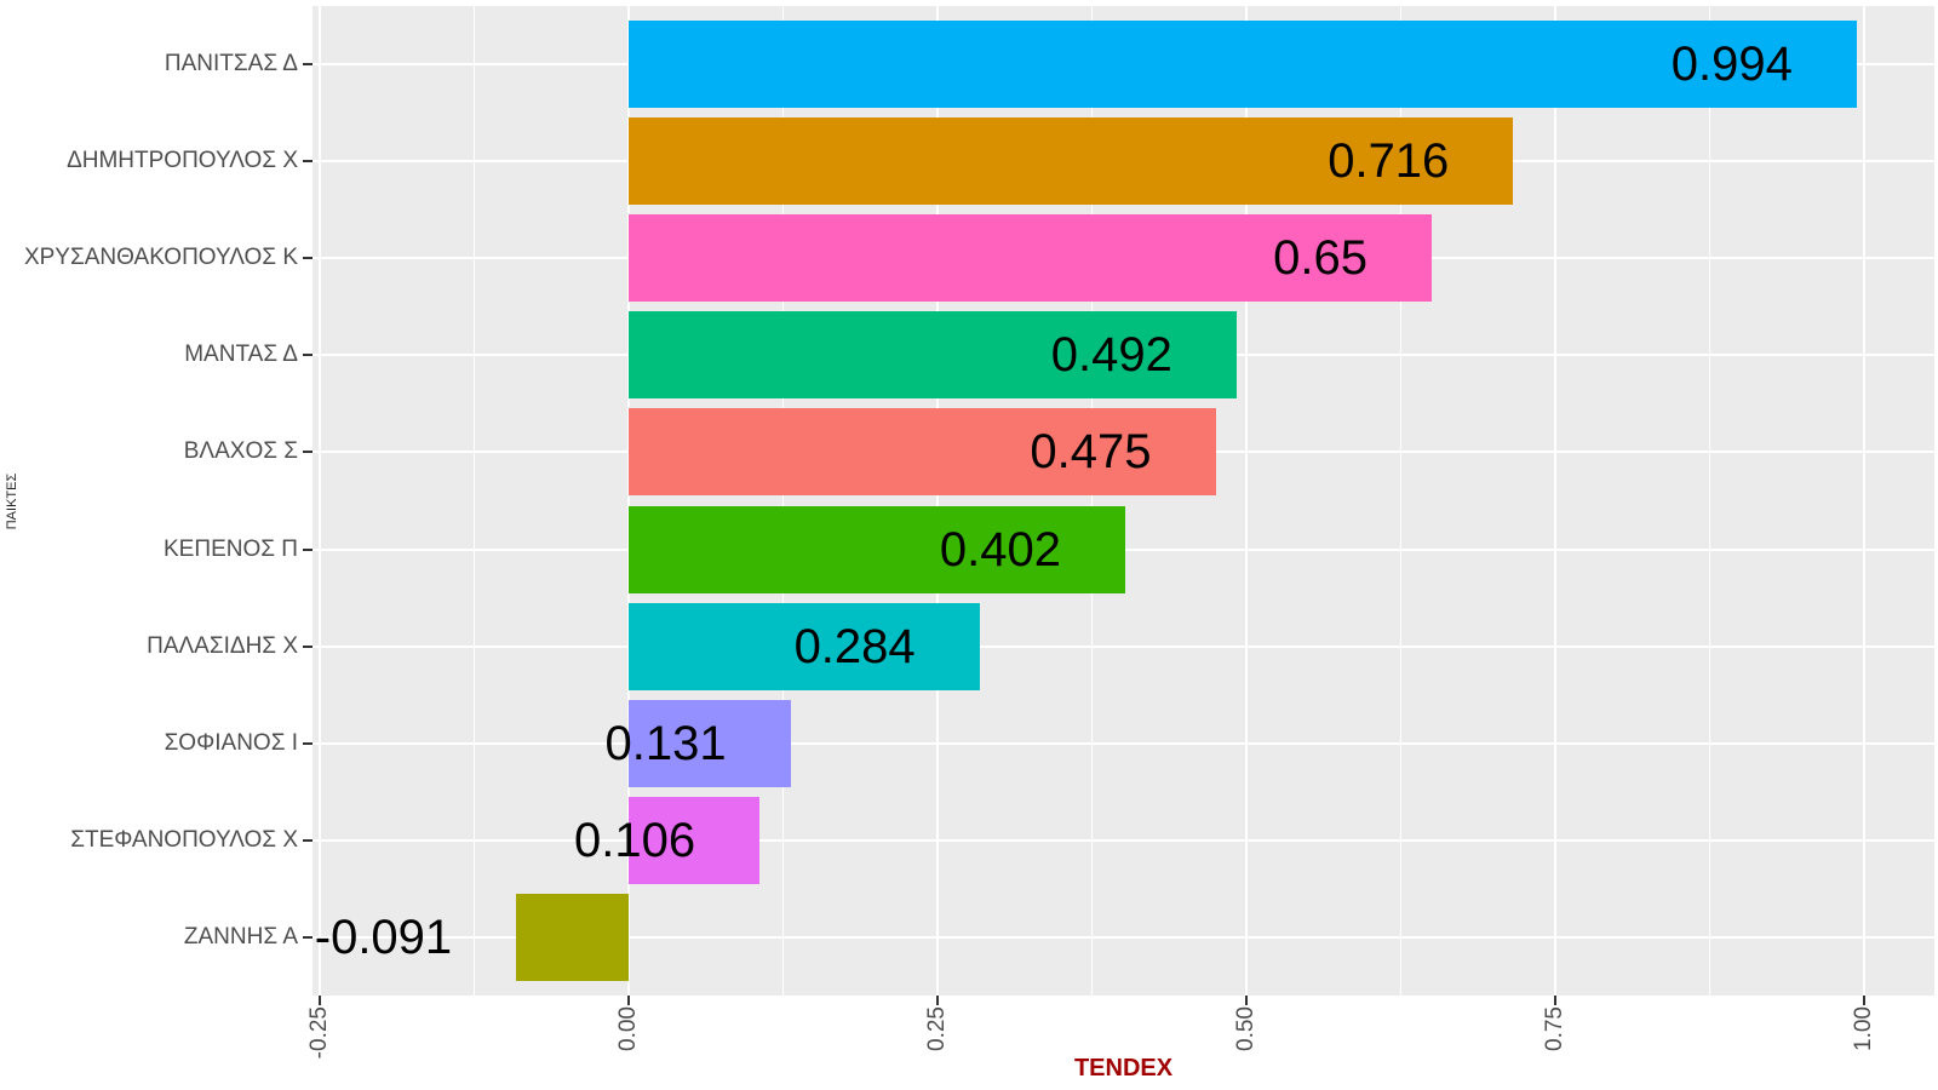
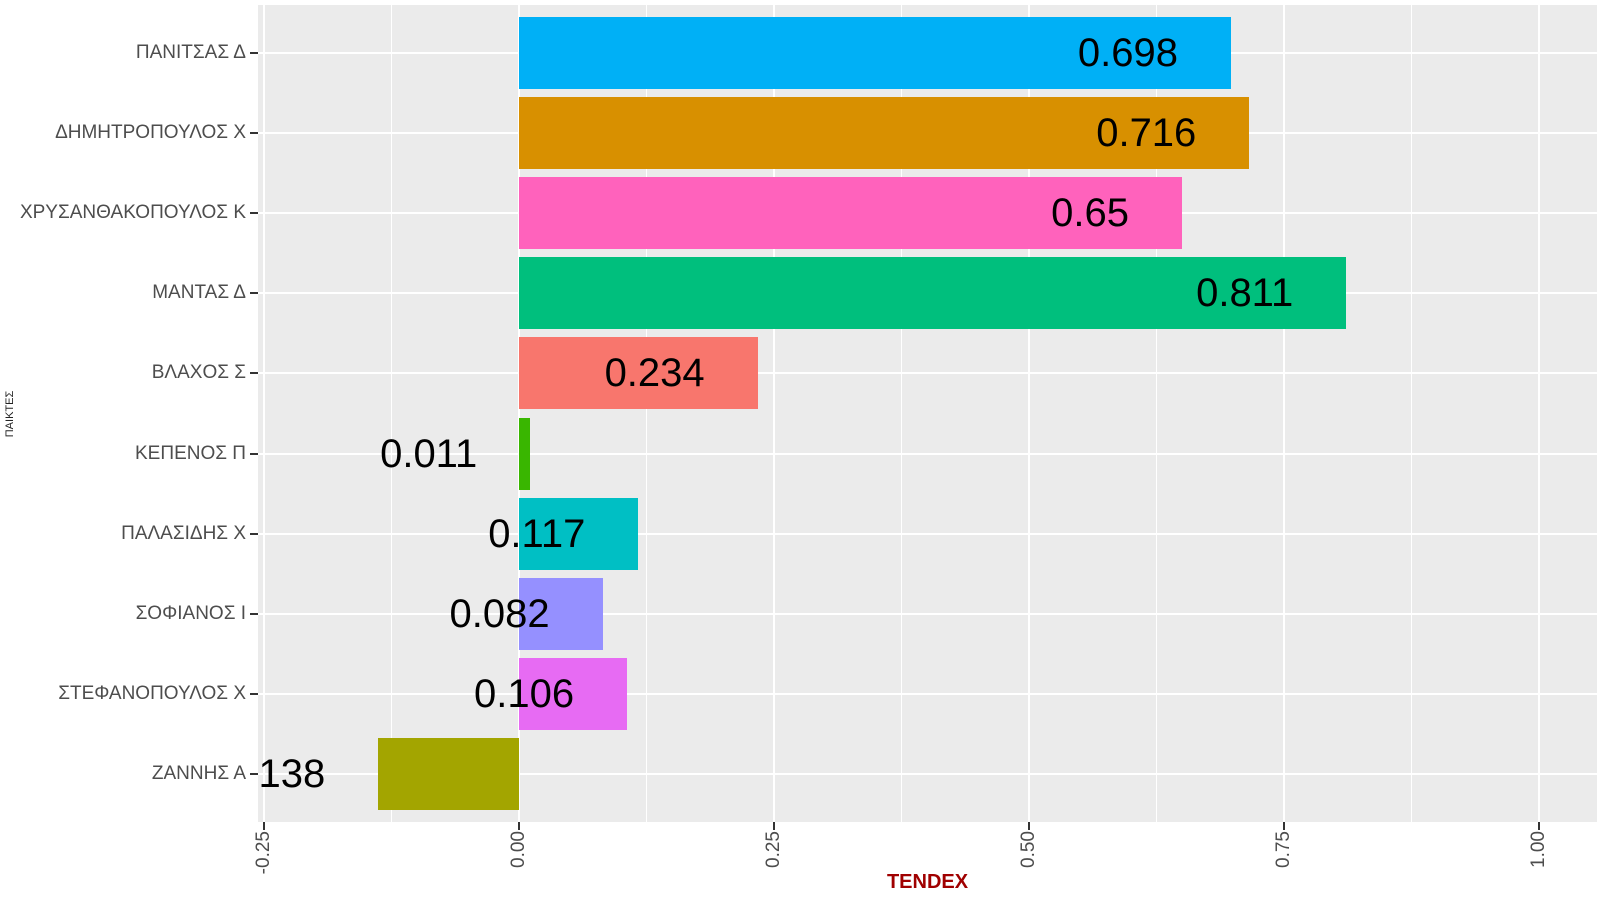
ΠΑΝΙΤΣΑΣ Δ: 0.994 -> 0.698
ΜΑΝΤΑΣ Δ: 0.492 -> 0.811
ΒΛΑΧΟΣ Σ: 0.475 -> 0.234
ΚΕΠΕΝΟΣ Π: 0.402 -> 0.011
ΠΑΛΑΣΙΔΗΣ Χ: 0.284 -> 0.117
ΣΟΦΙΑΝΟΣ Ι: 0.131 -> 0.082
ΖΑΝΝΗΣ Α: -0.091 -> -0.138
